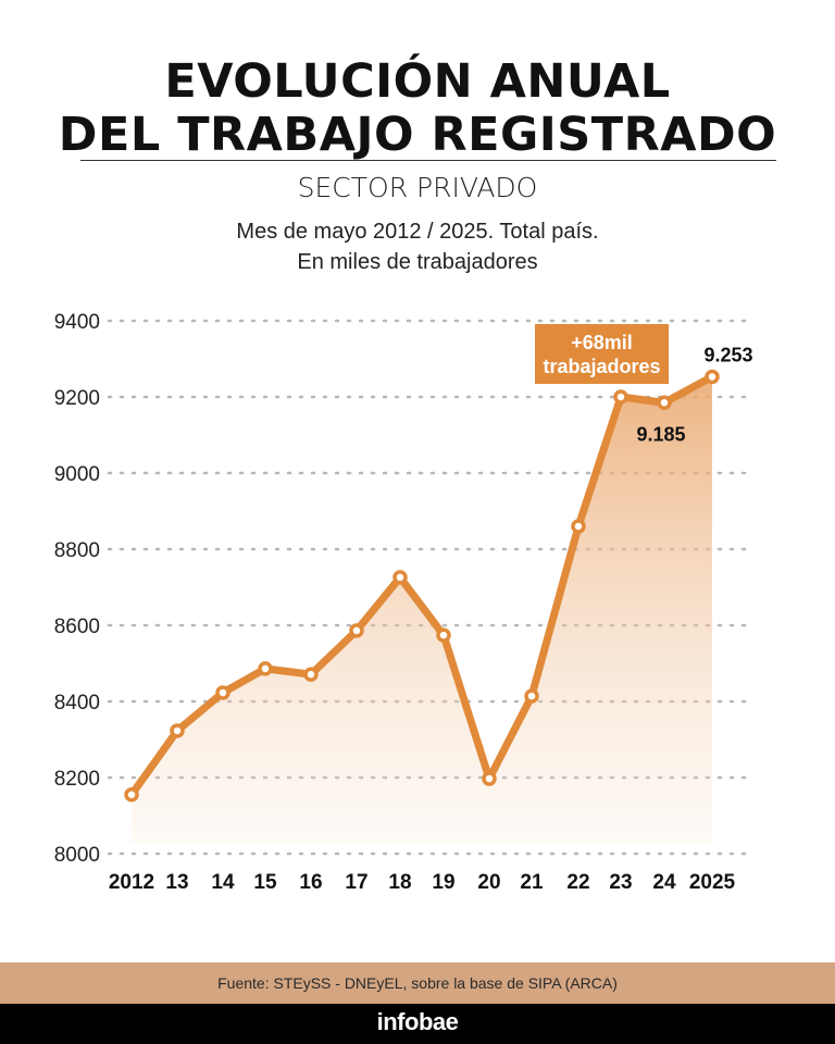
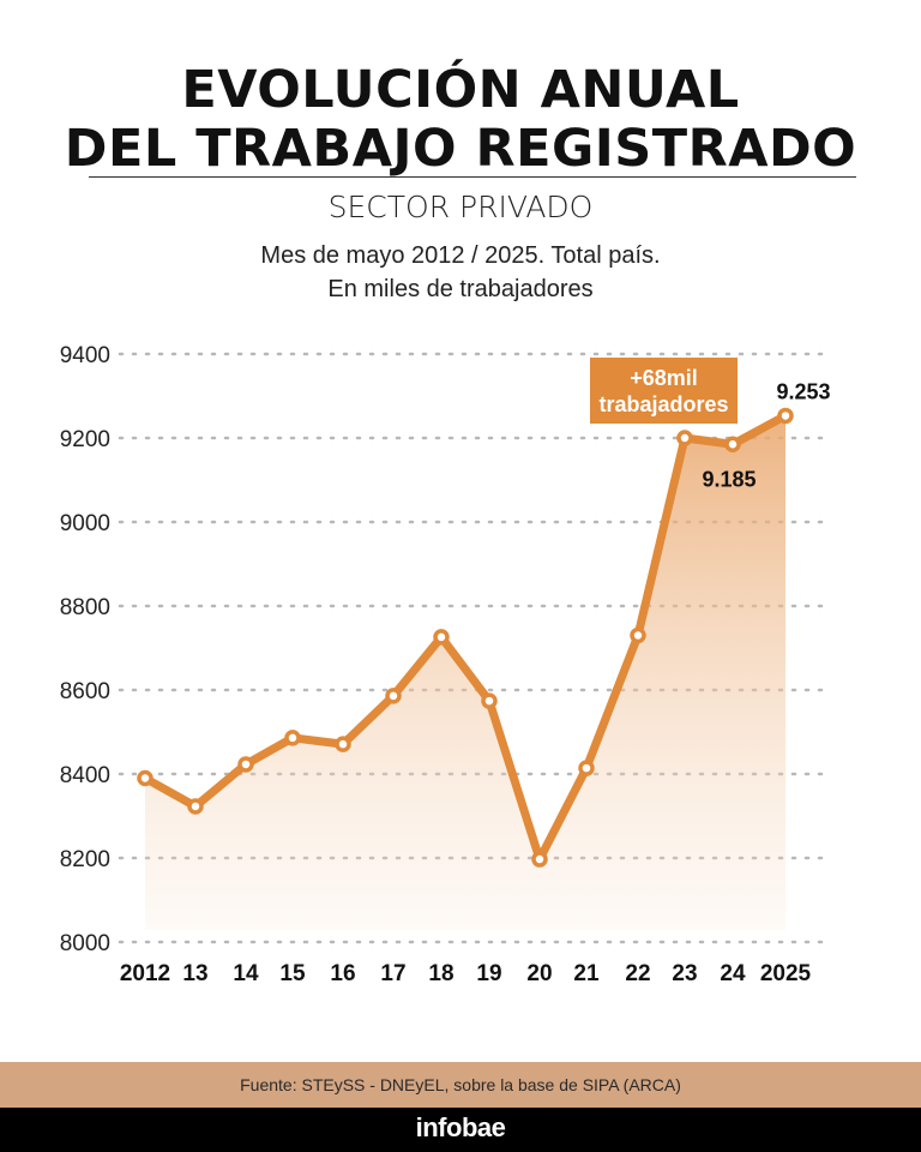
2012: 8160 -> 8390
22: 8860 -> 8730
